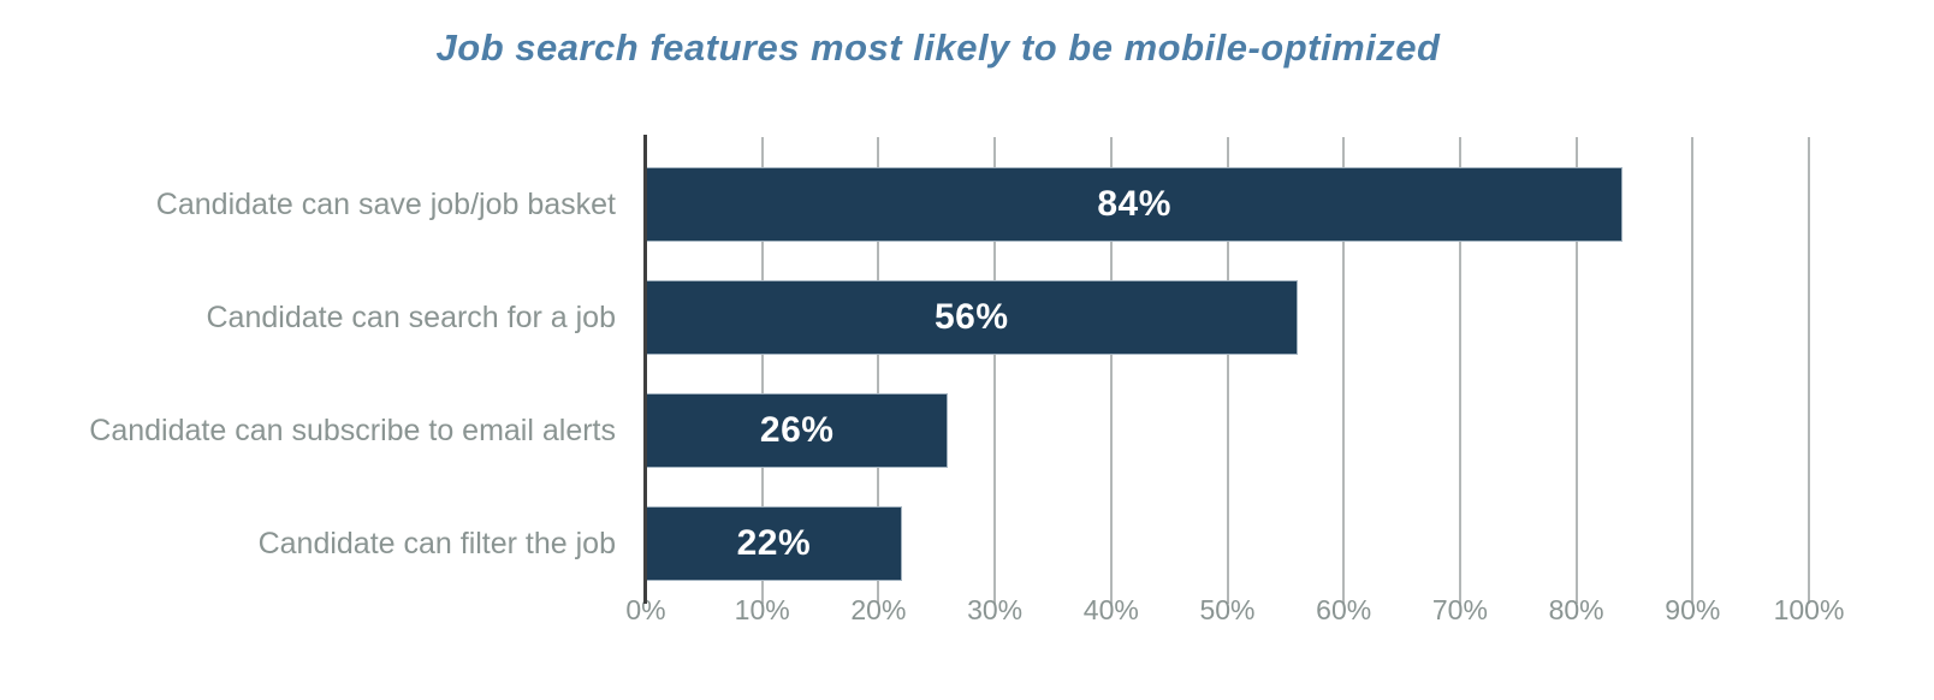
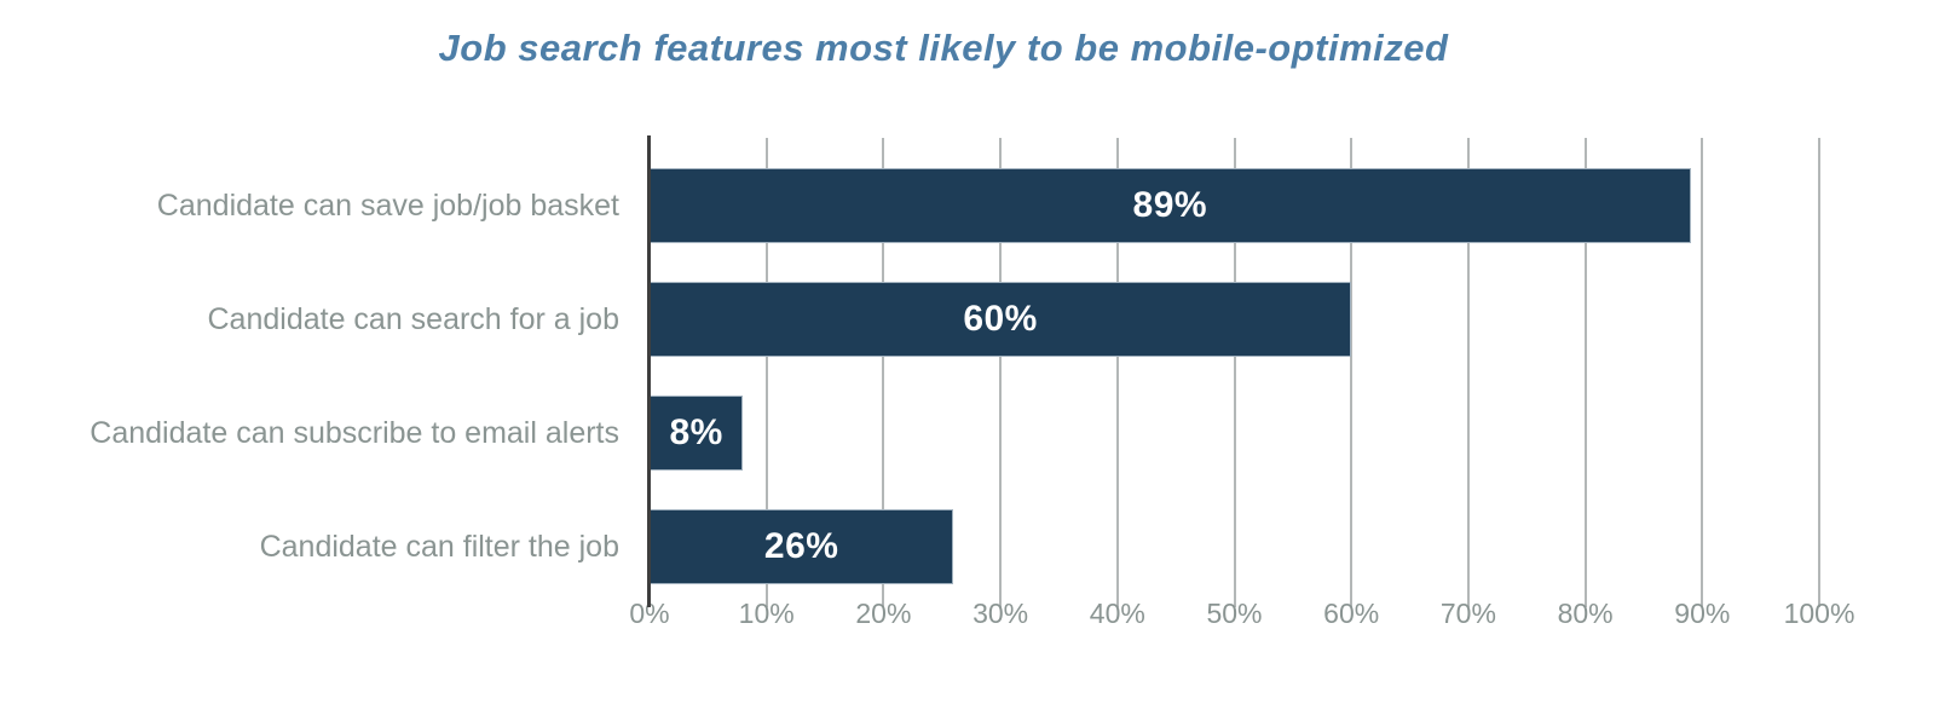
Candidate can save job/job basket: 84% -> 89%
Candidate can search for a job: 56% -> 60%
Candidate can subscribe to email alerts: 26% -> 8%
Candidate can filter the job: 22% -> 26%
